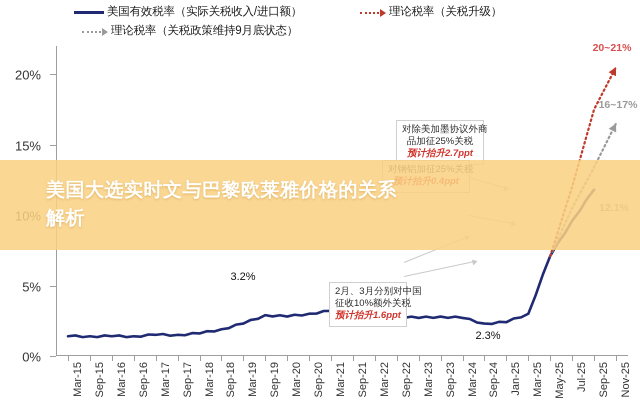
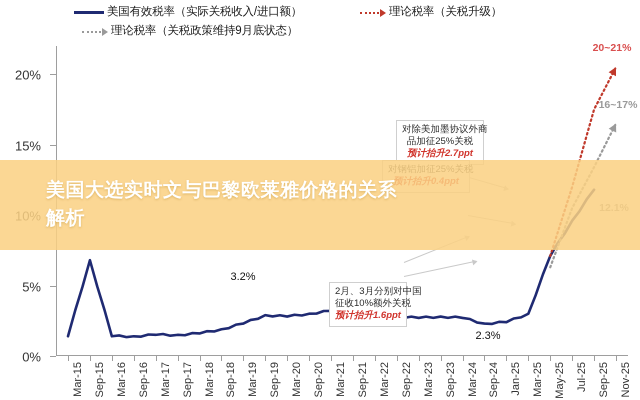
美国有效税率（实际关税收入/进口额）/Sep-15: 1.4% -> 6.8%
理论税率（关税政策维持9月底状态）/May-25: 7.1% -> 6.3%
